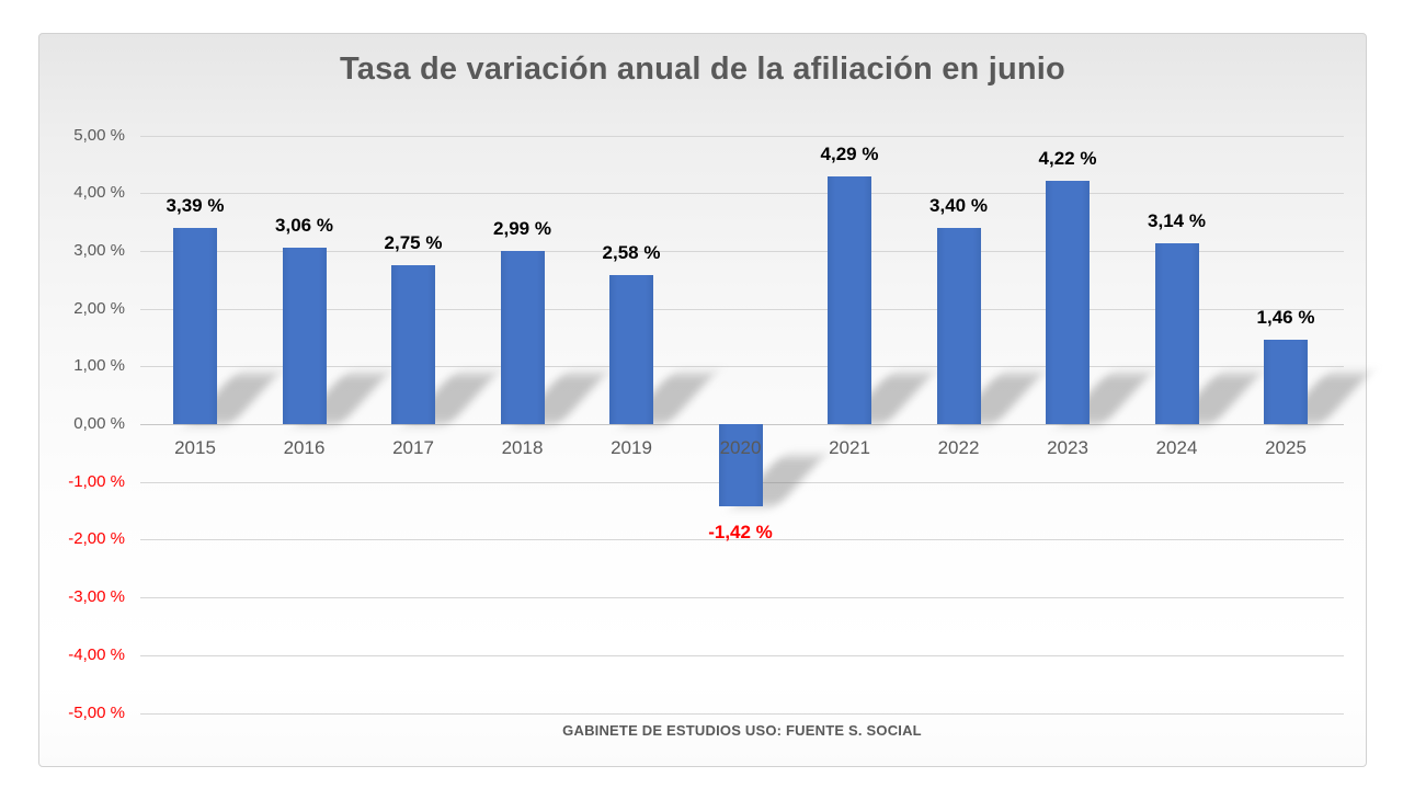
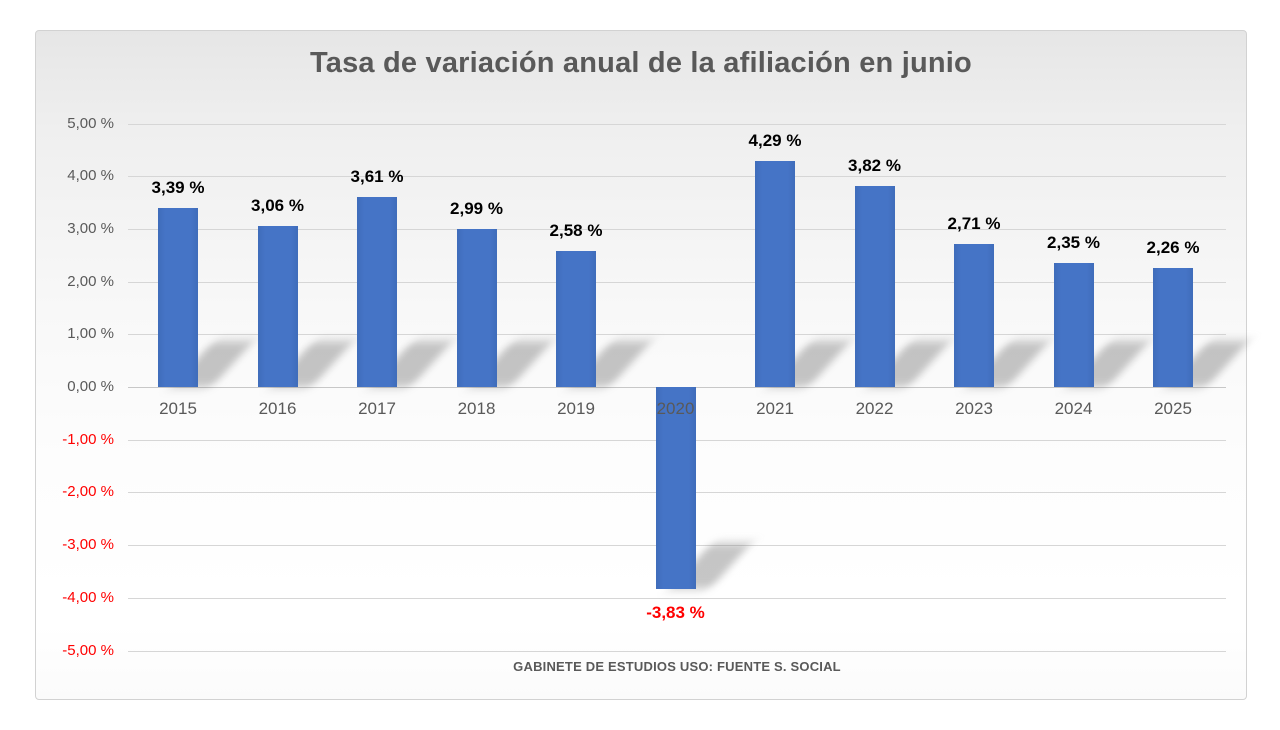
2017: 2,75 -> 3,61
2020: -1,42 -> -3,83
2022: 3,40 -> 3,82
2023: 4,22 -> 2,71
2024: 3,14 -> 2,35
2025: 1,46 -> 2,26
